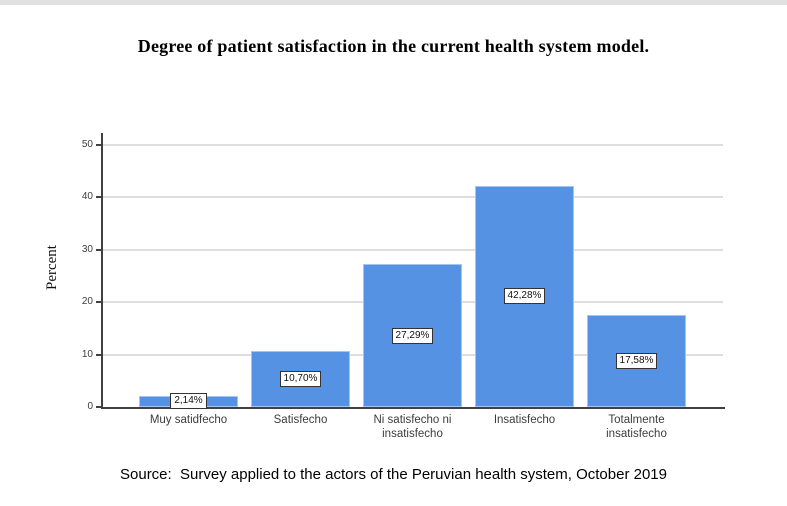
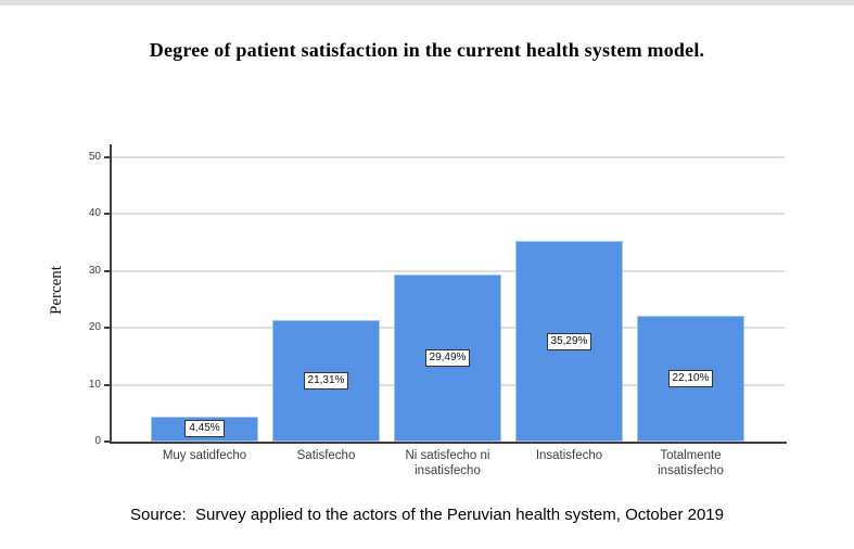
Muy satidfecho: 2,14% -> 4,45%
Satisfecho: 10,70% -> 21,31%
Ni satisfecho ni insatisfecho: 27,29% -> 29,49%
Insatisfecho: 42,28% -> 35,29%
Totalmente insatisfecho: 17,58% -> 22,10%
